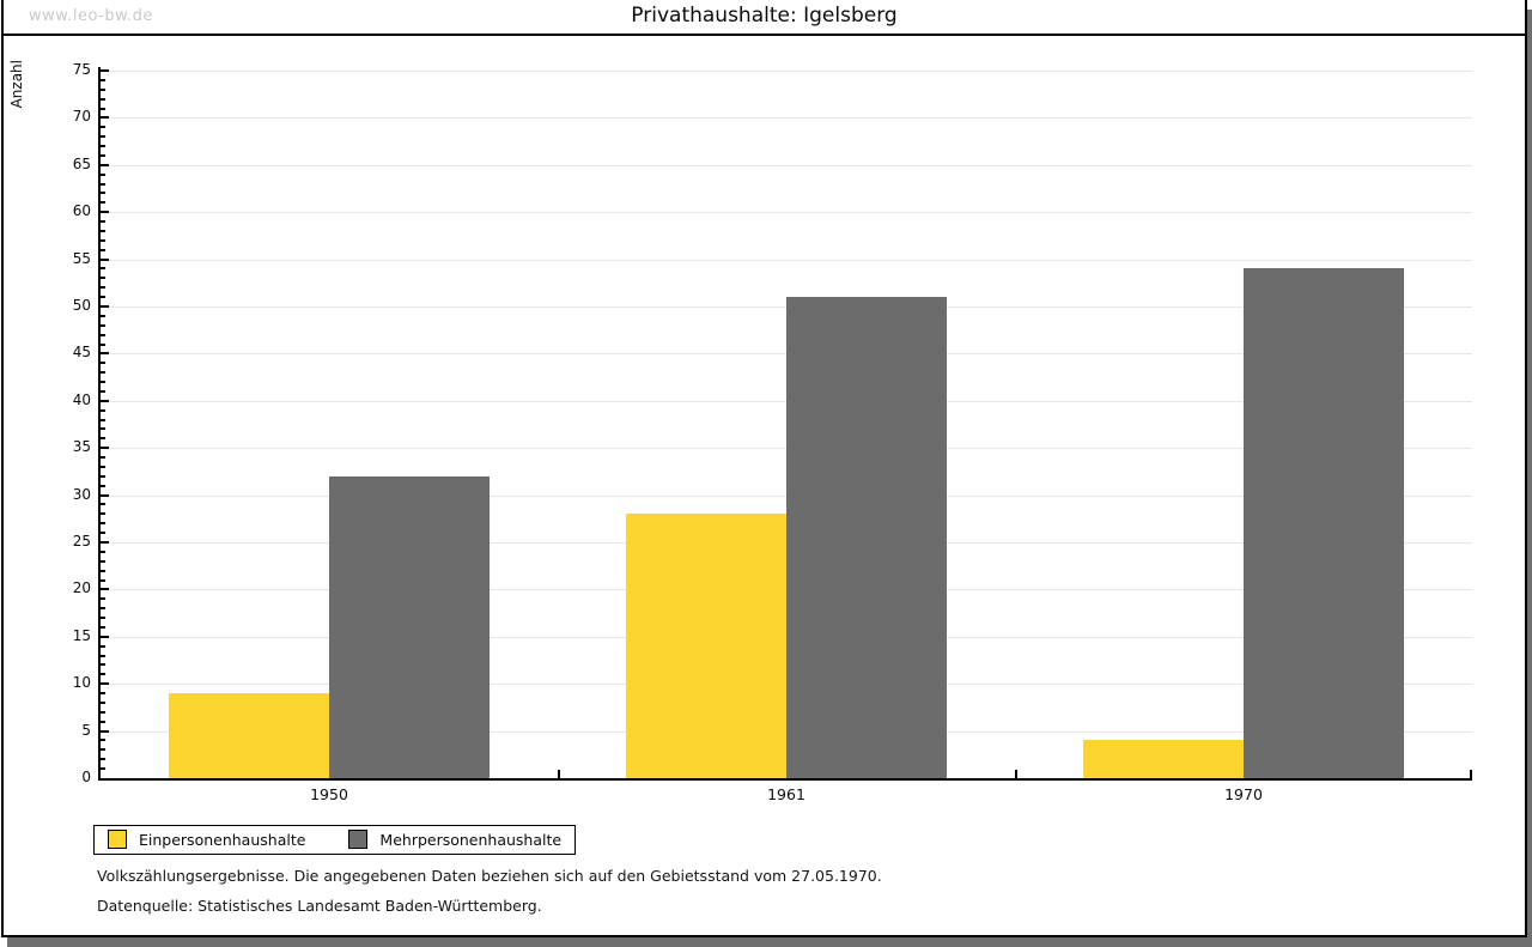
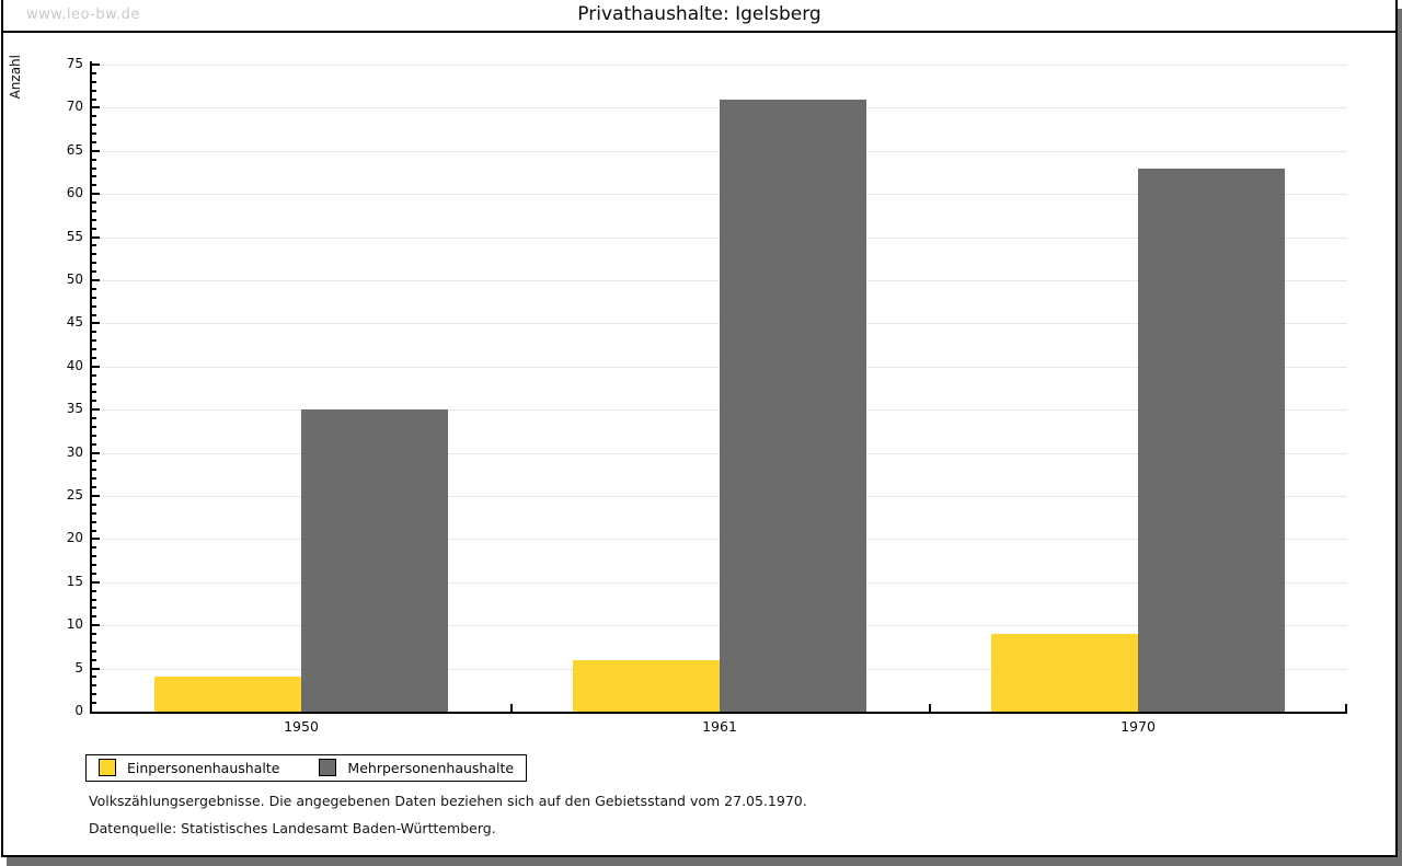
Einpersonenhaushalte/1950: 9 -> 4
Mehrpersonenhaushalte/1950: 32 -> 35
Einpersonenhaushalte/1961: 28 -> 6
Mehrpersonenhaushalte/1961: 51 -> 71
Einpersonenhaushalte/1970: 4 -> 9
Mehrpersonenhaushalte/1970: 54 -> 63
